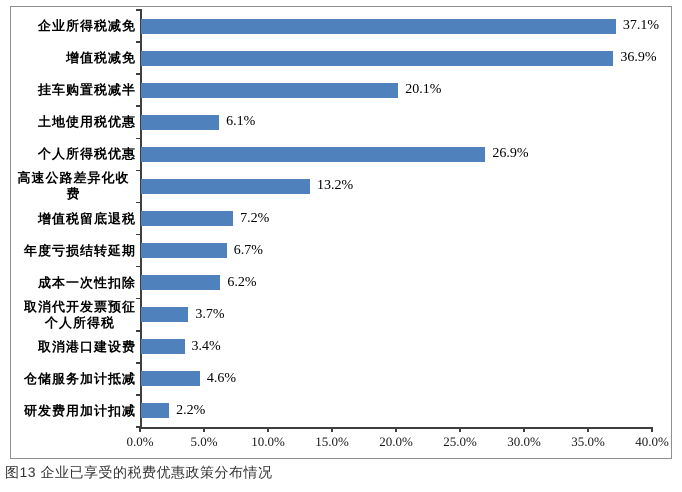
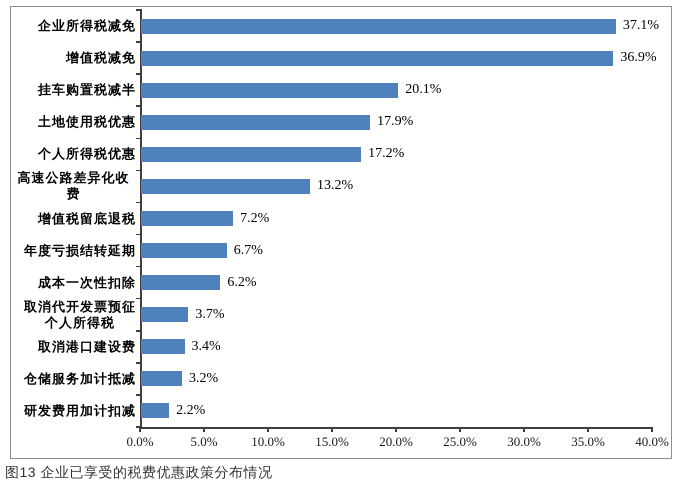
土地使用税优惠: 6.1% -> 17.9%
个人所得税优惠: 26.9% -> 17.2%
仓储服务加计抵减: 4.6% -> 3.2%
